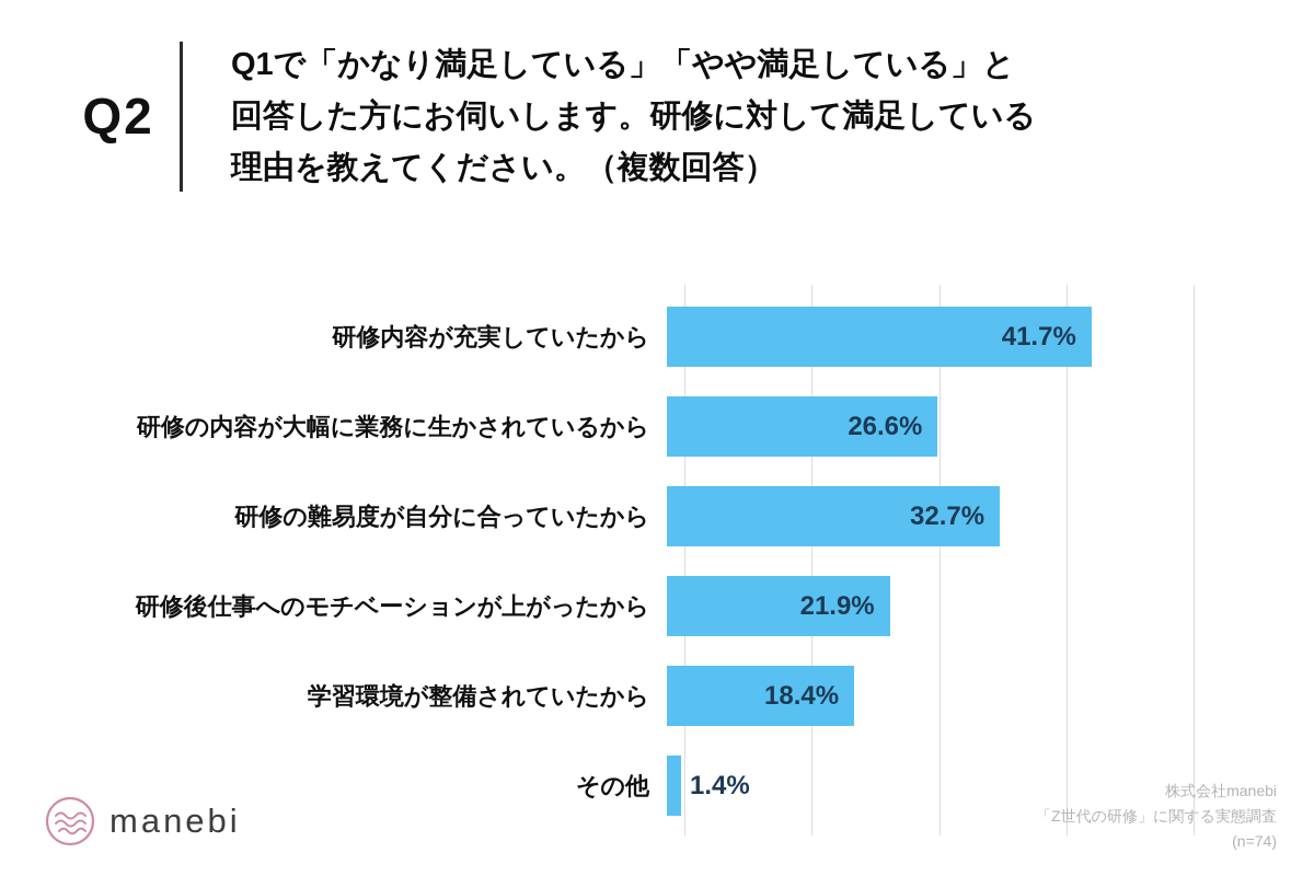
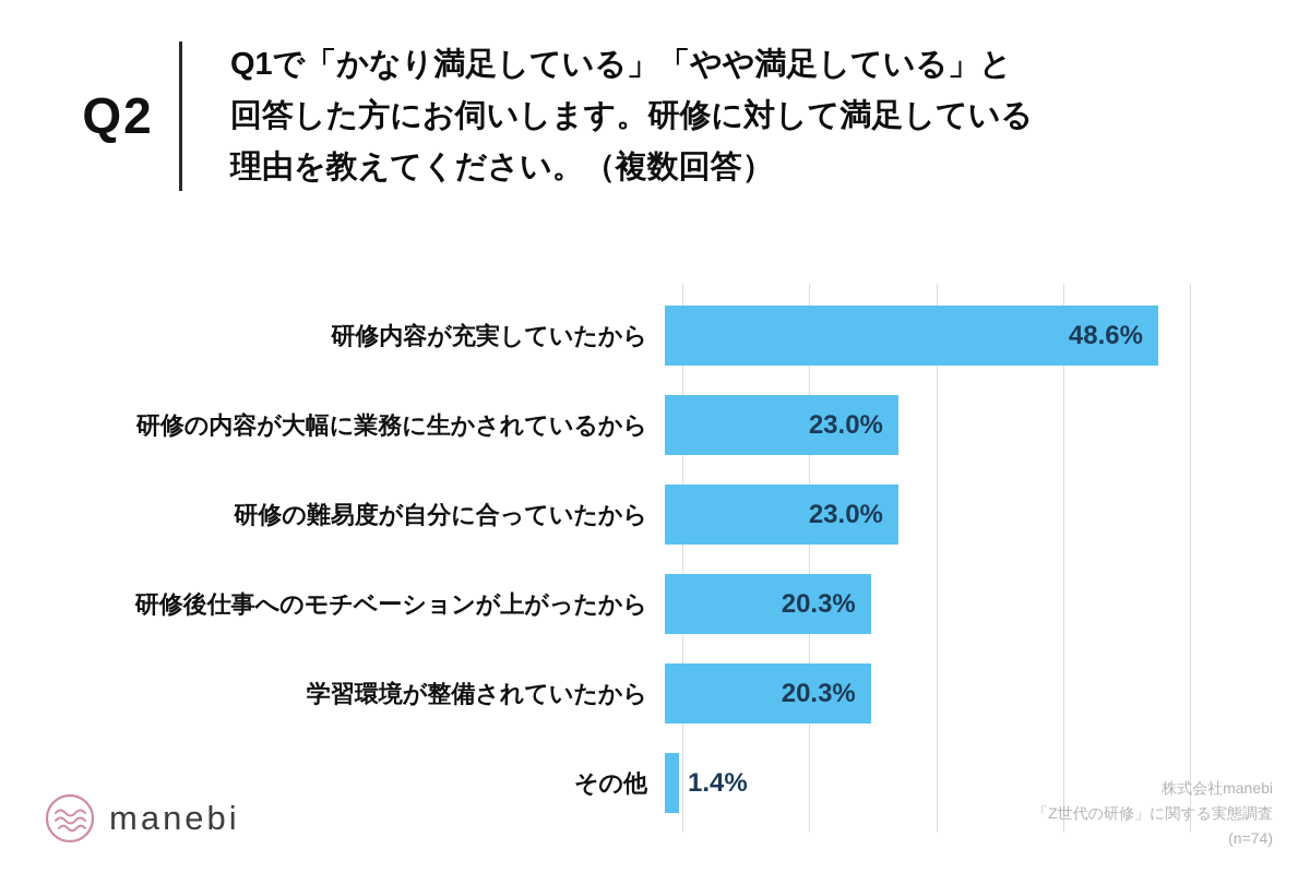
研修内容が充実していたから: 41.7% -> 48.6%
研修の内容が大幅に業務に生かされているから: 26.6% -> 23.0%
研修の難易度が自分に合っていたから: 32.7% -> 23.0%
研修後仕事へのモチベーションが上がったから: 21.9% -> 20.3%
学習環境が整備されていたから: 18.4% -> 20.3%
